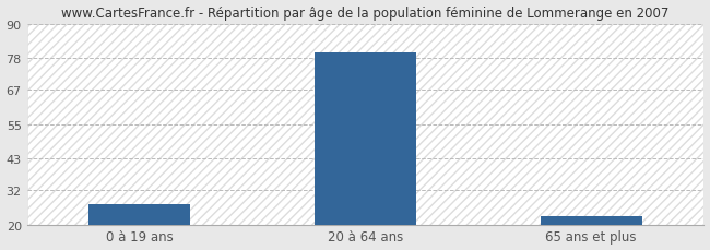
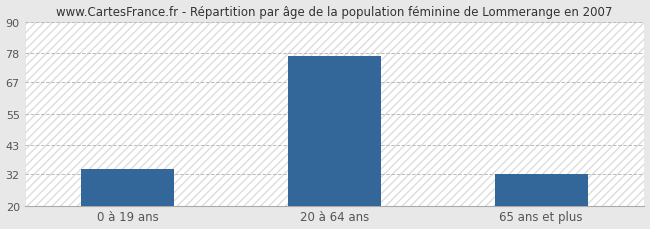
0 à 19 ans: 27 -> 34
20 à 64 ans: 80 -> 77
65 ans et plus: 23 -> 32
